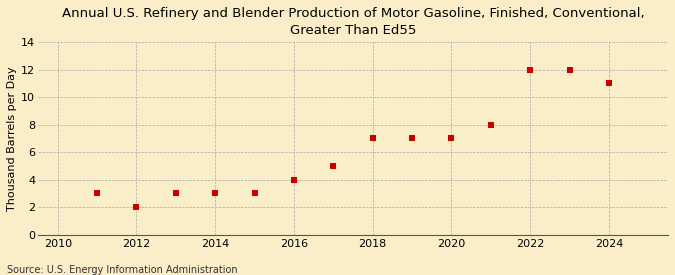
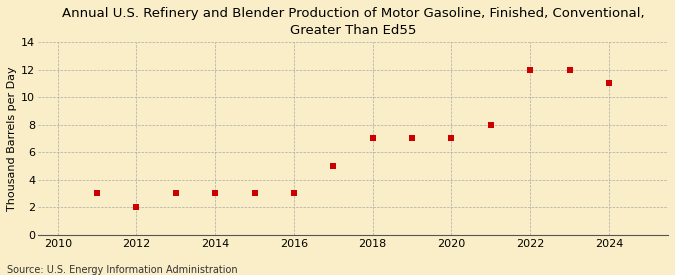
2016: 4 -> 3
